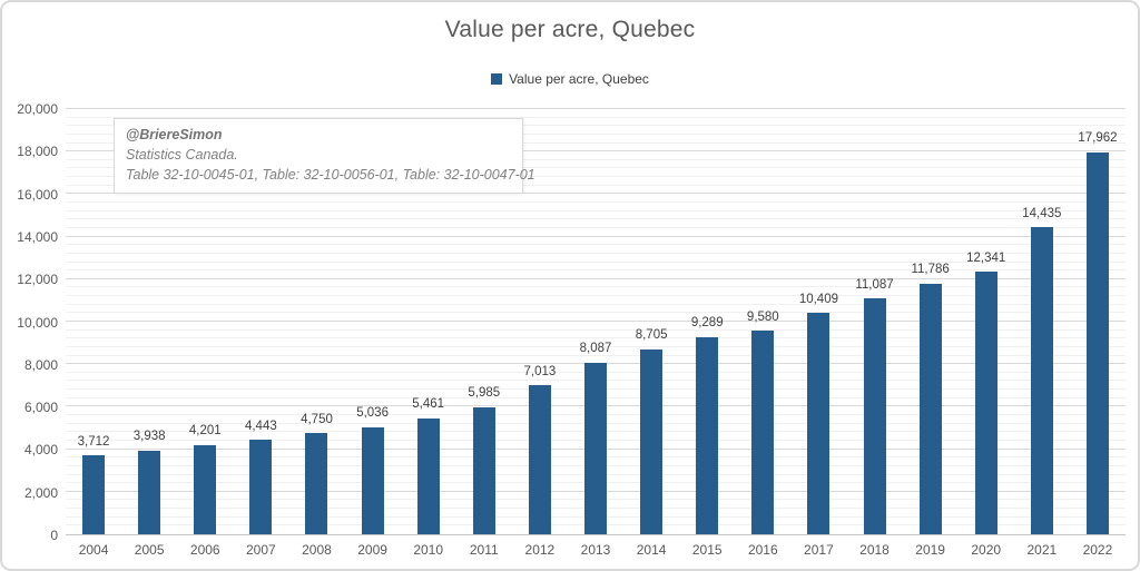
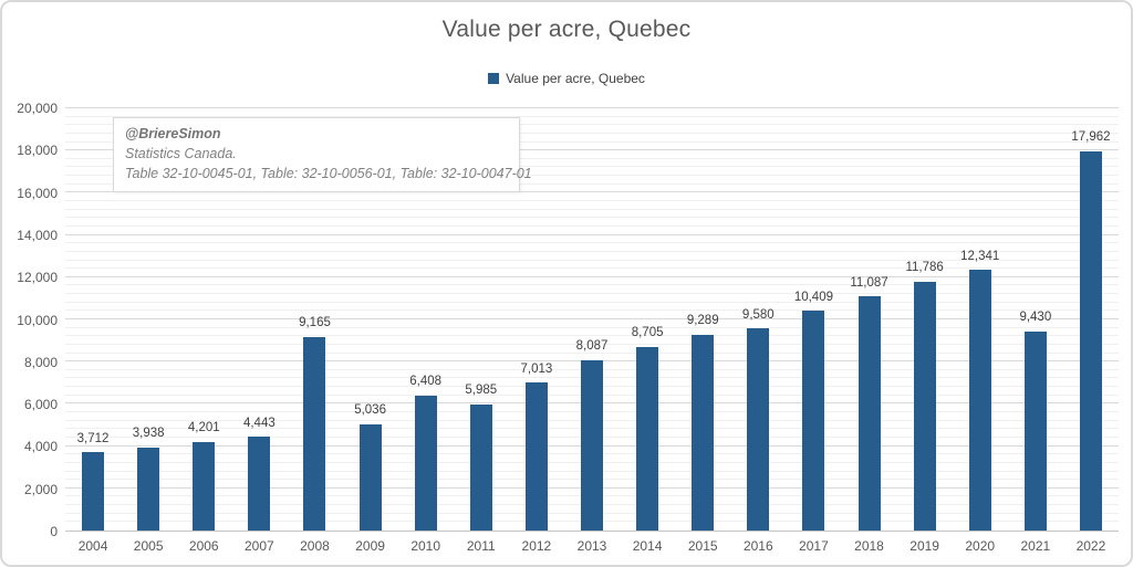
2008: 4,750 -> 9,165
2010: 5,461 -> 6,408
2021: 14,435 -> 9,430
